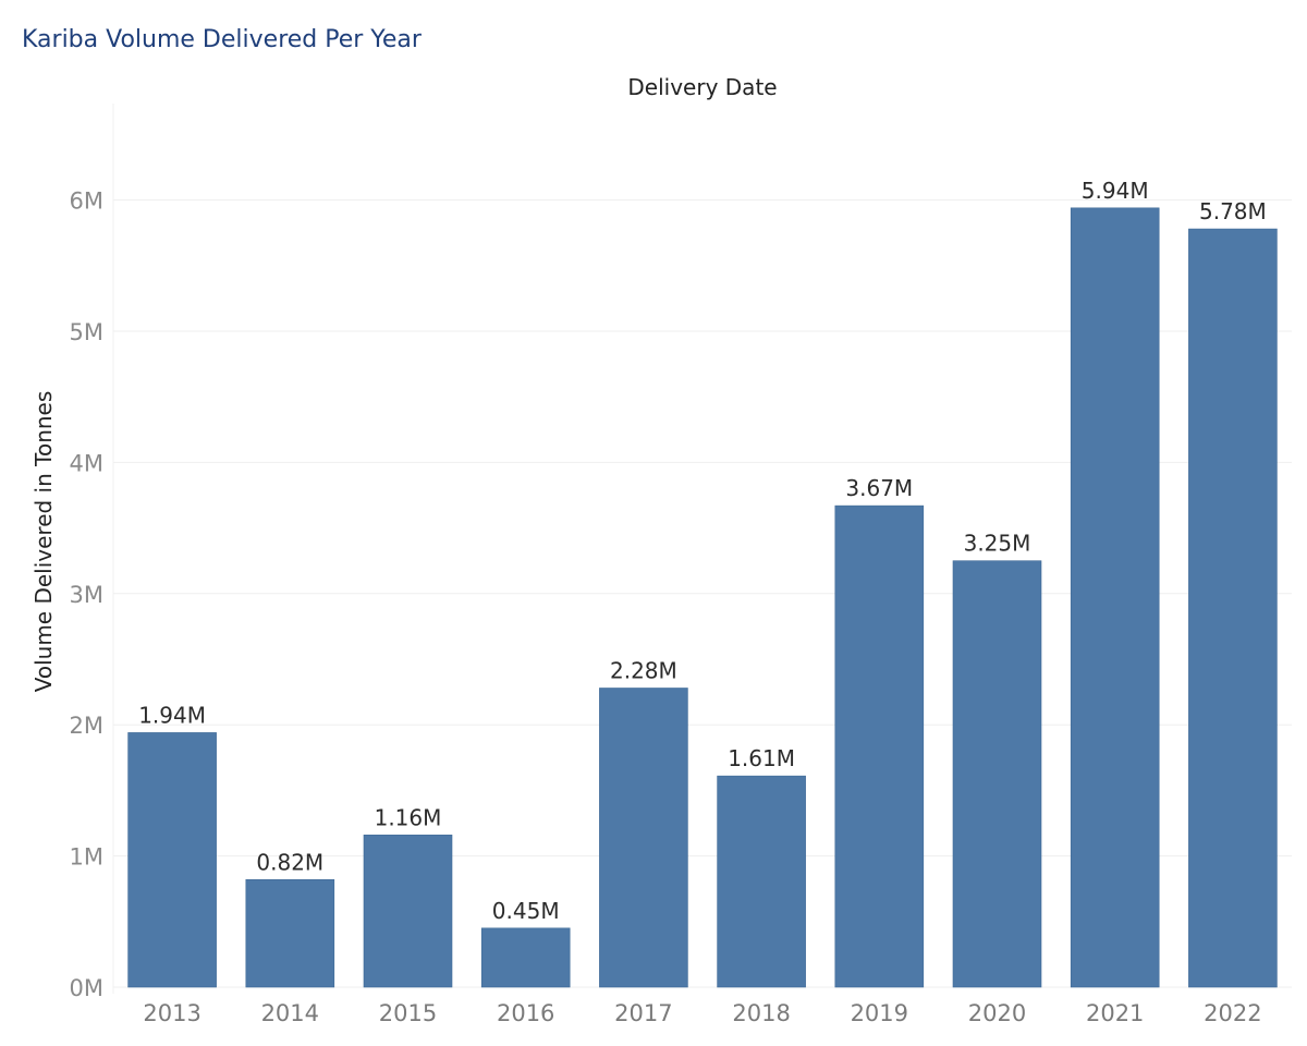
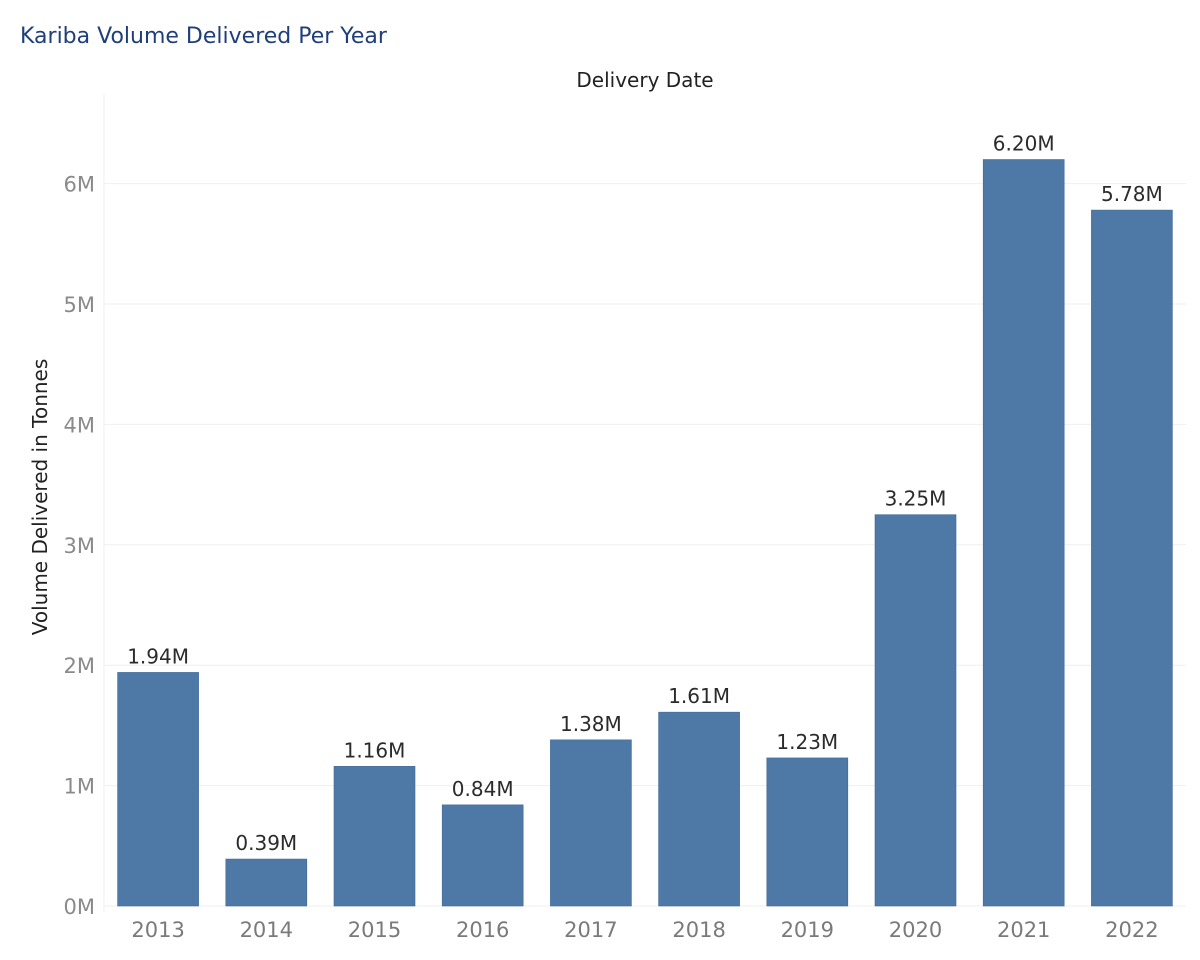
2014: 0.82M -> 0.39M
2016: 0.45M -> 0.84M
2017: 2.28M -> 1.38M
2019: 3.67M -> 1.23M
2021: 5.94M -> 6.20M
